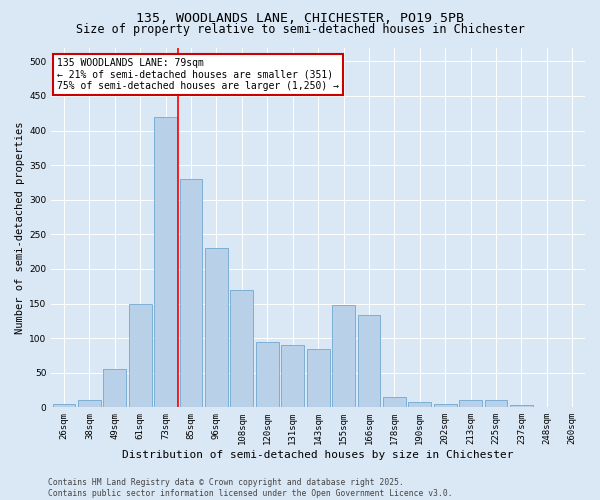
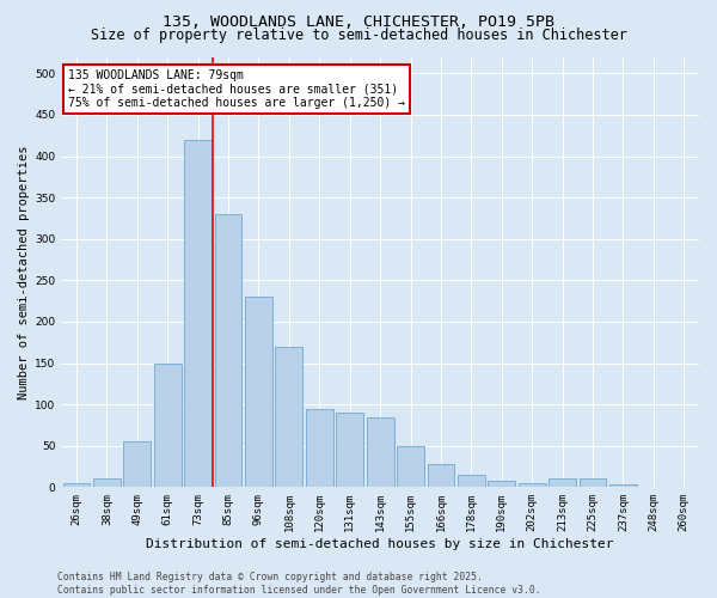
155sqm: 148 -> 50
166sqm: 134 -> 28
